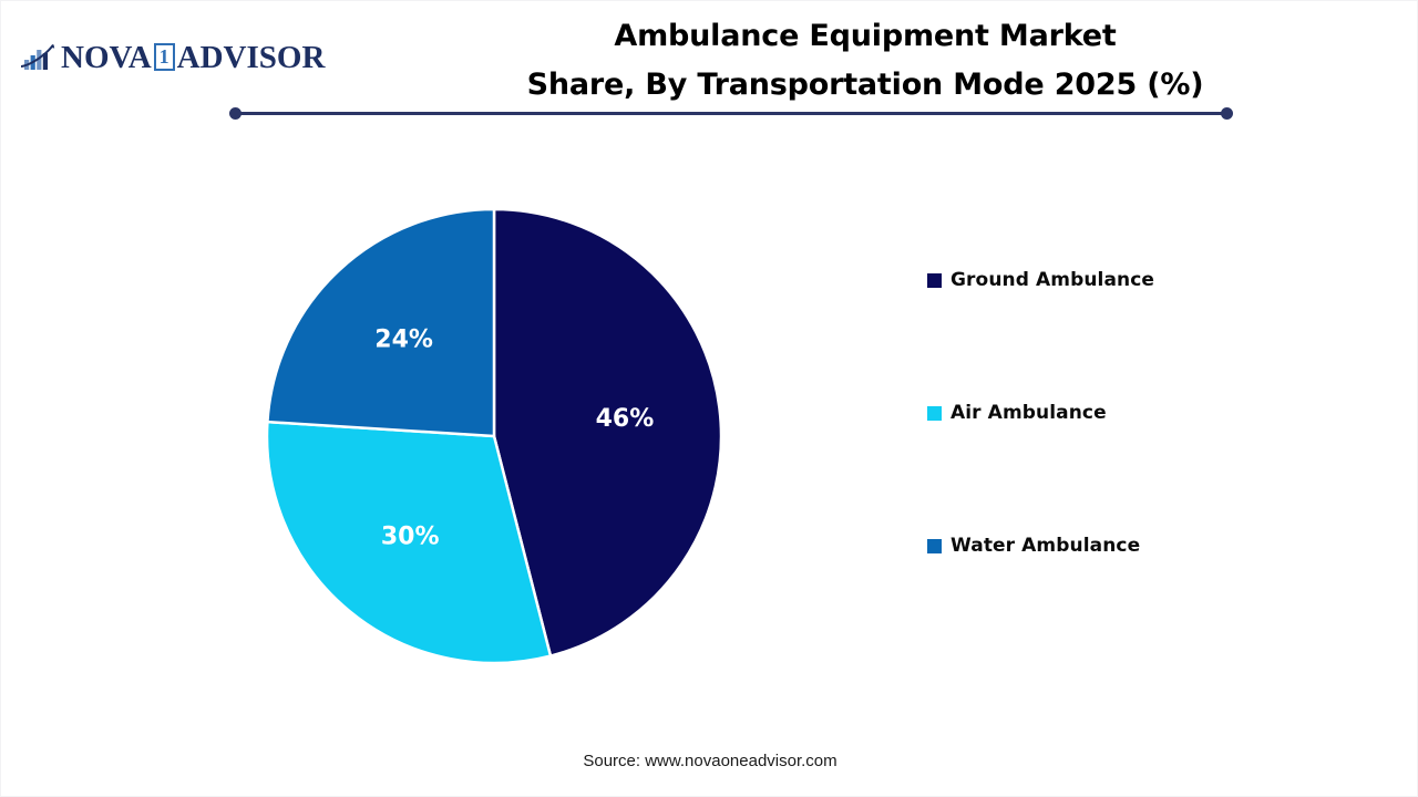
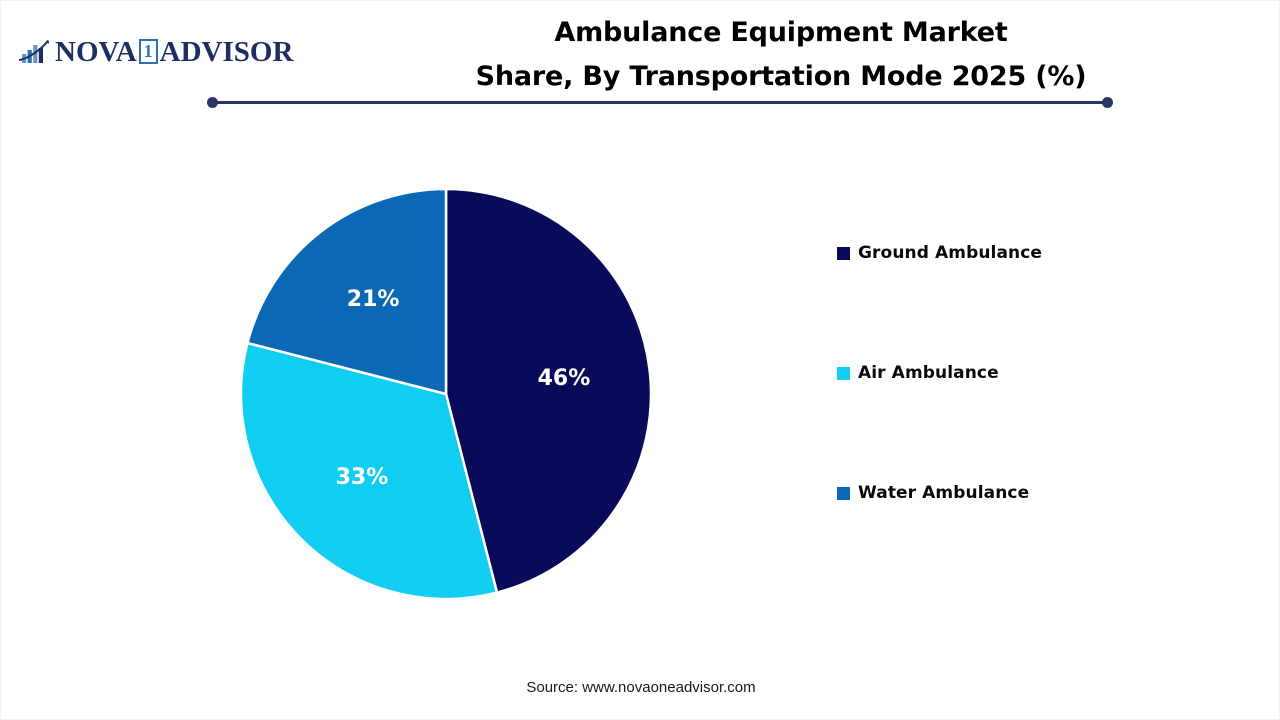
Air Ambulance: 30% -> 33%
Water Ambulance: 24% -> 21%
